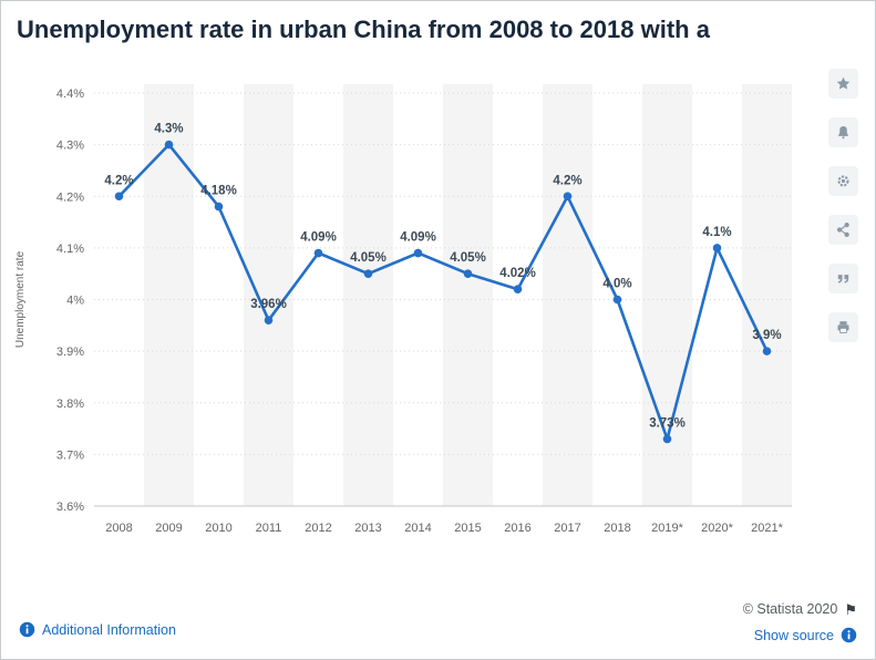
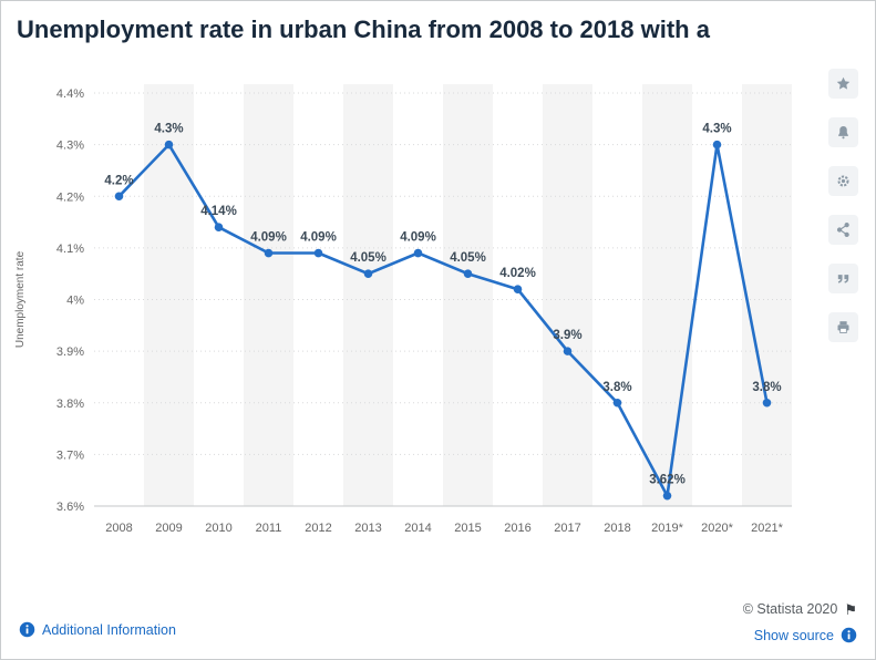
2010: 4.18% -> 4.14%
2011: 3.96% -> 4.09%
2017: 4.2% -> 3.9%
2018: 4.0% -> 3.8%
2019*: 3.73% -> 3.62%
2020*: 4.1% -> 4.3%
2021*: 3.9% -> 3.8%
